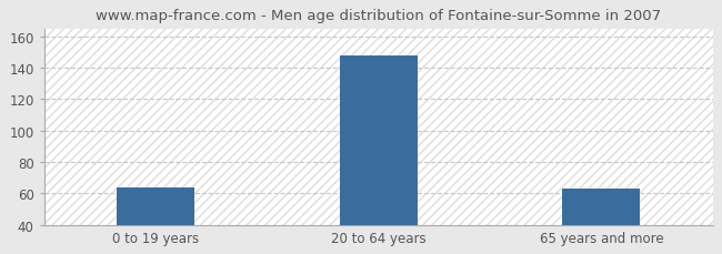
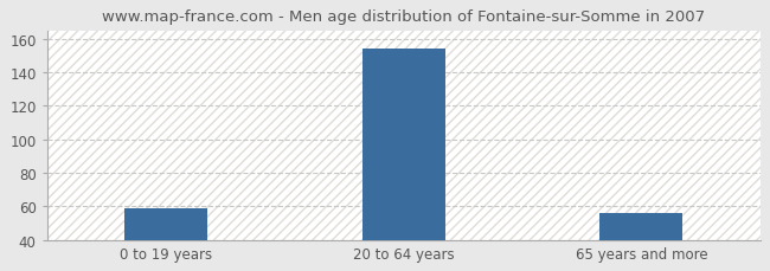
0 to 19 years: 64 -> 59
20 to 64 years: 148 -> 154
65 years and more: 63 -> 56
